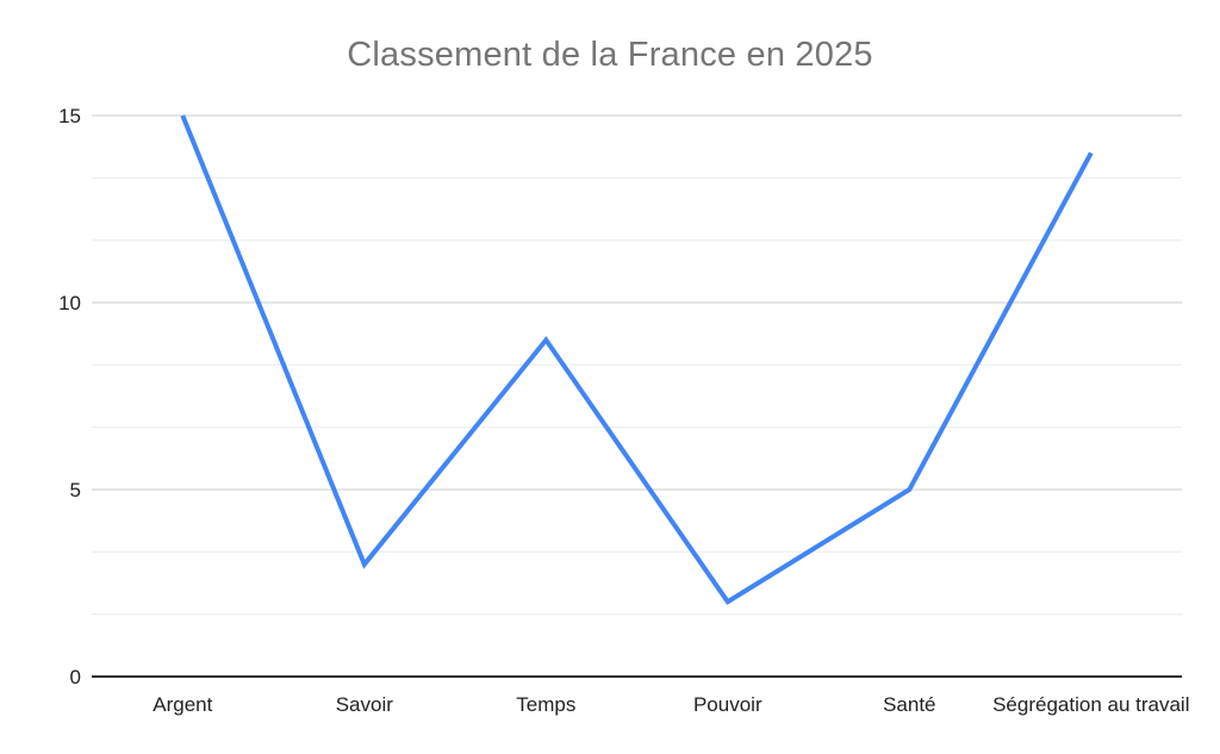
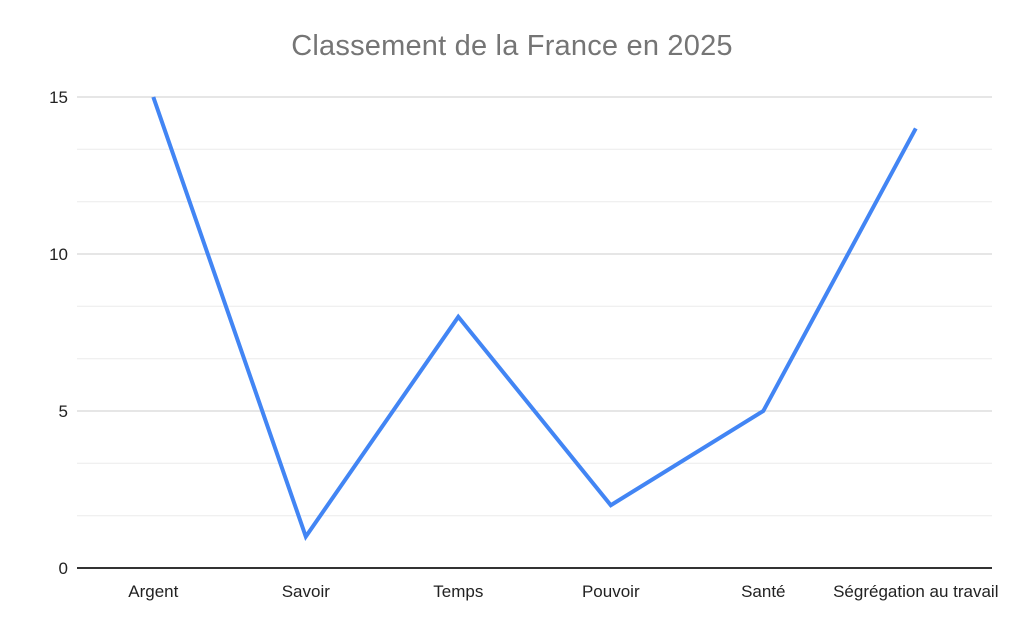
Savoir: 3 -> 1
Temps: 9 -> 8
